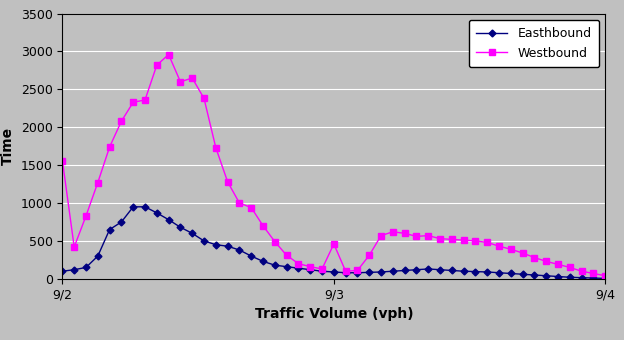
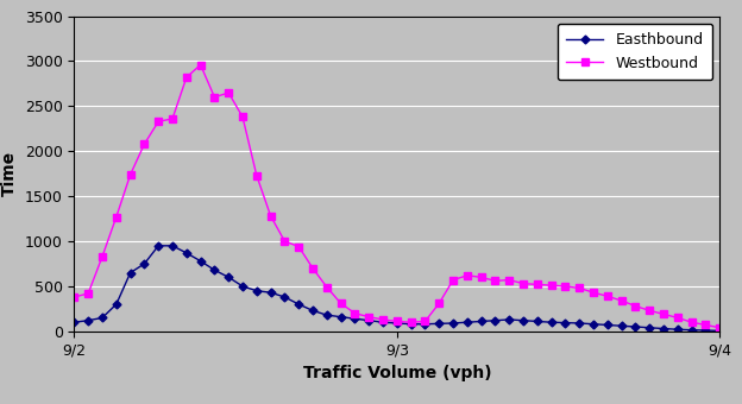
Westbound/9/2: 1560 -> 380
Westbound/9/3: 460 -> 110
